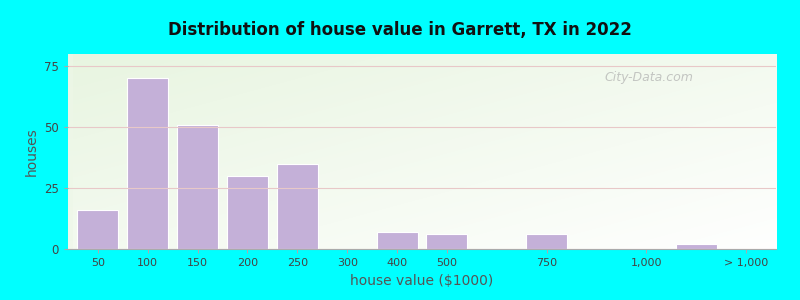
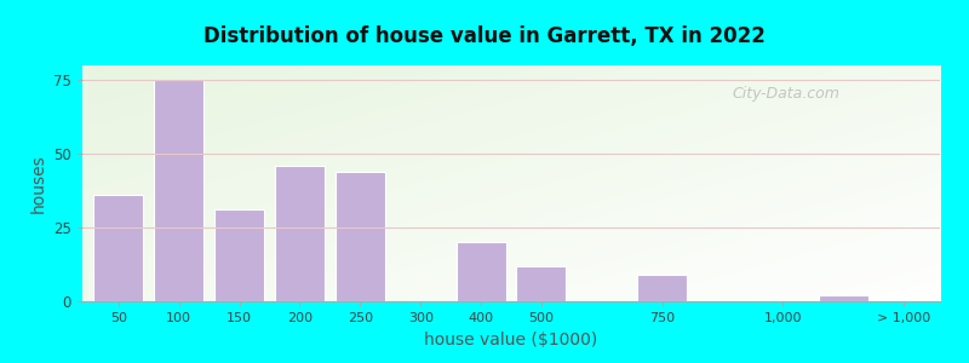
50: 16 -> 36
100: 70 -> 75
150: 51 -> 31
200: 30 -> 46
250: 35 -> 44
400: 7 -> 20
500: 6 -> 12
750: 6 -> 9
